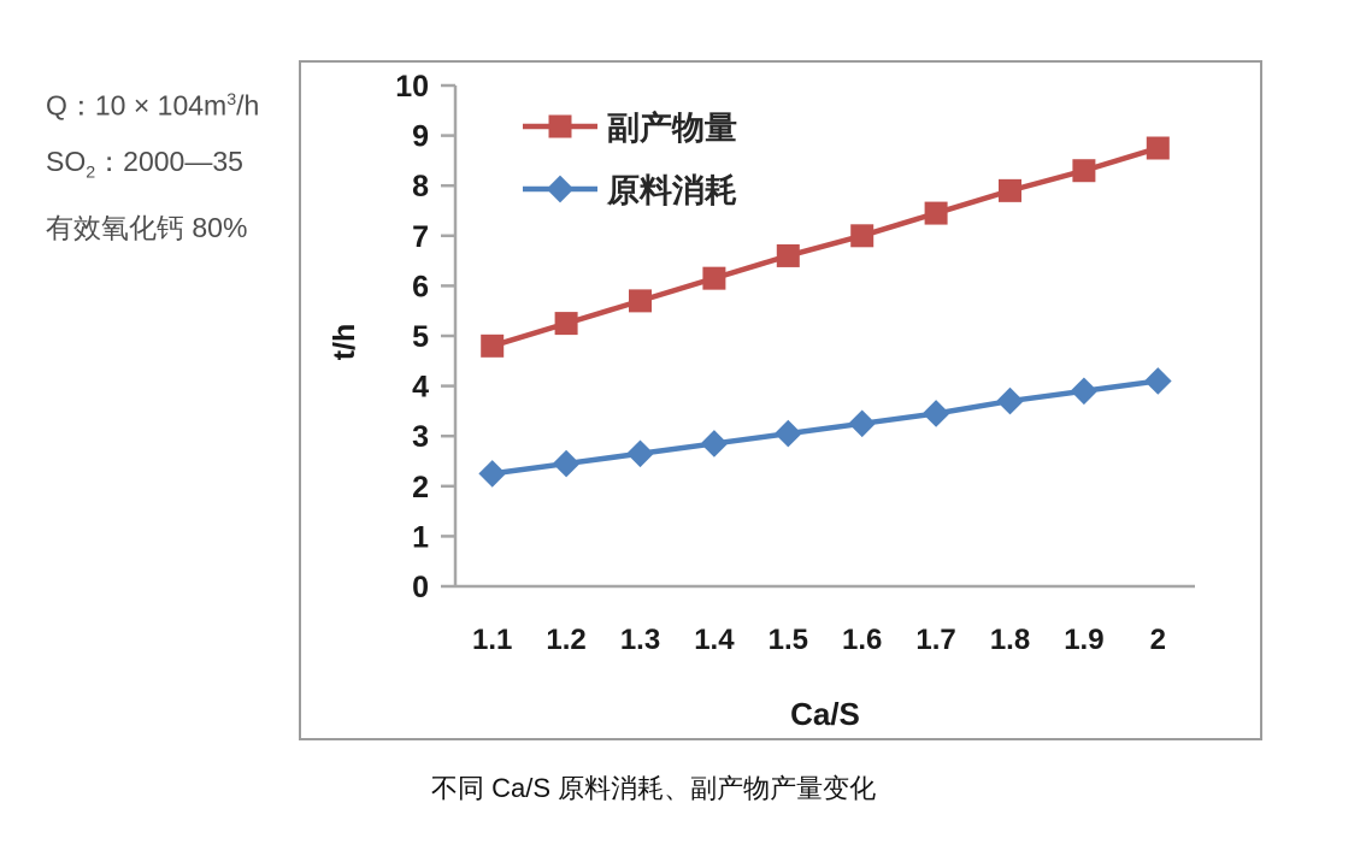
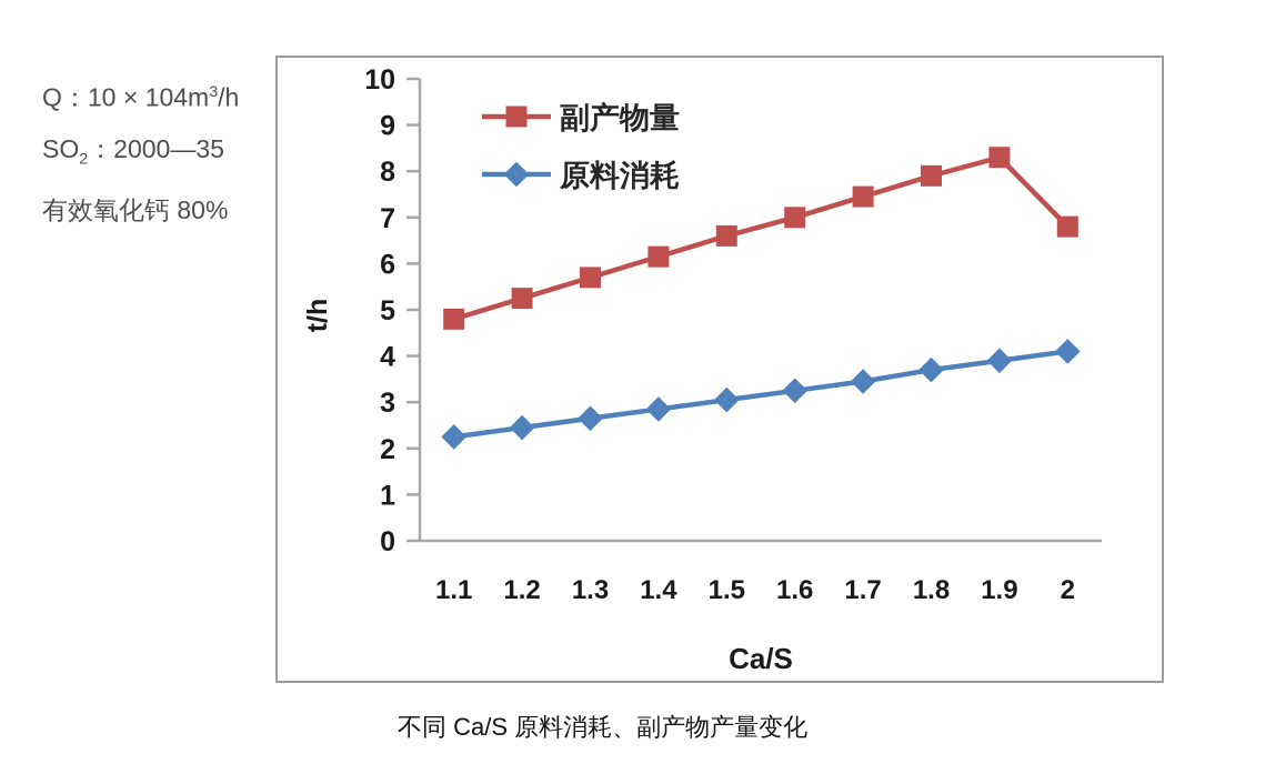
副产物量/2: 8.8 -> 6.8
